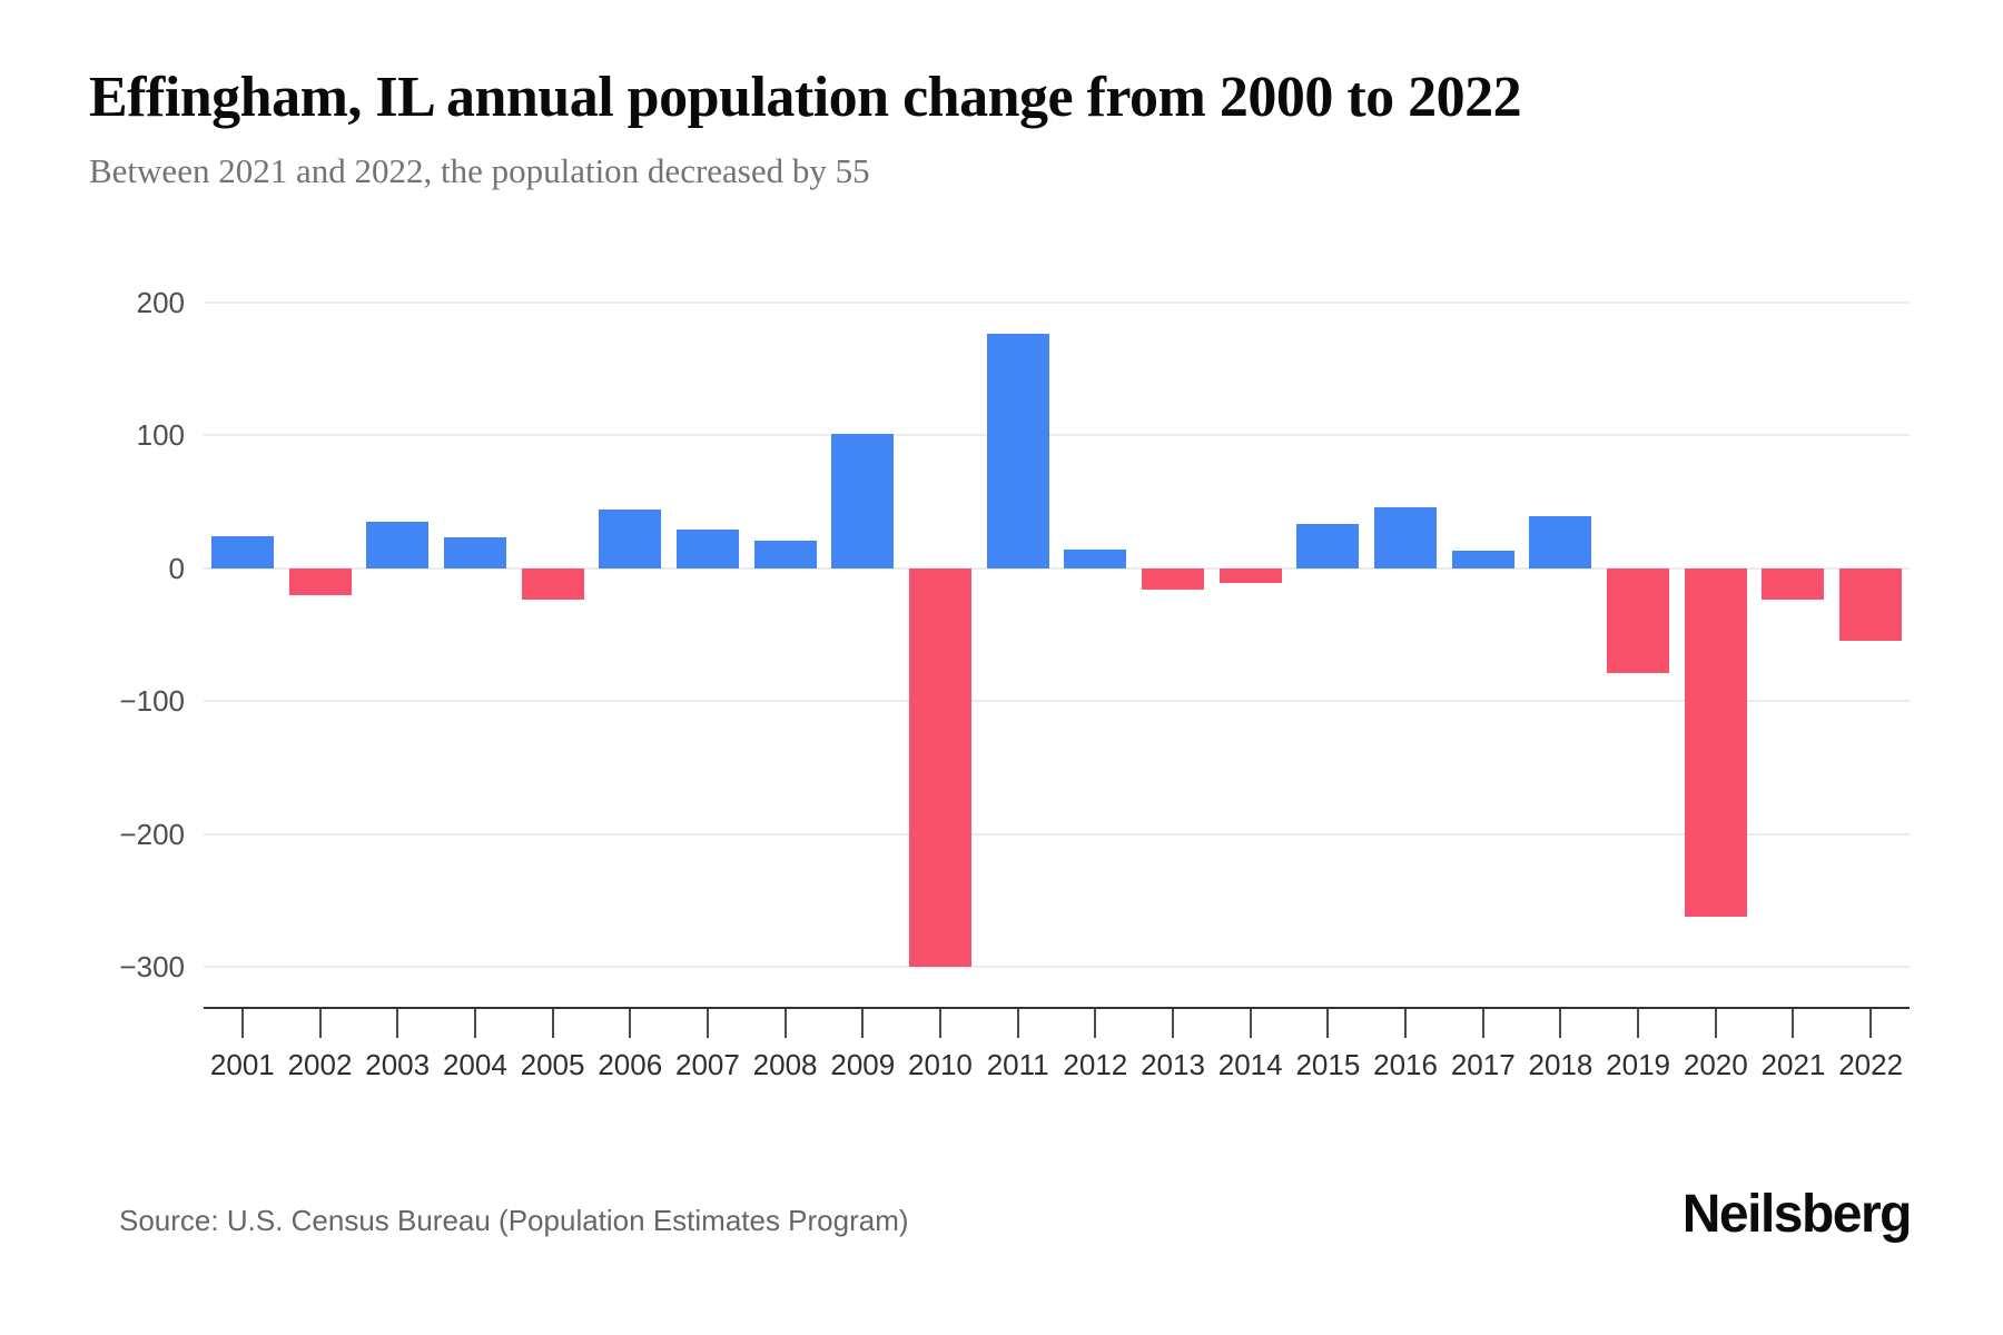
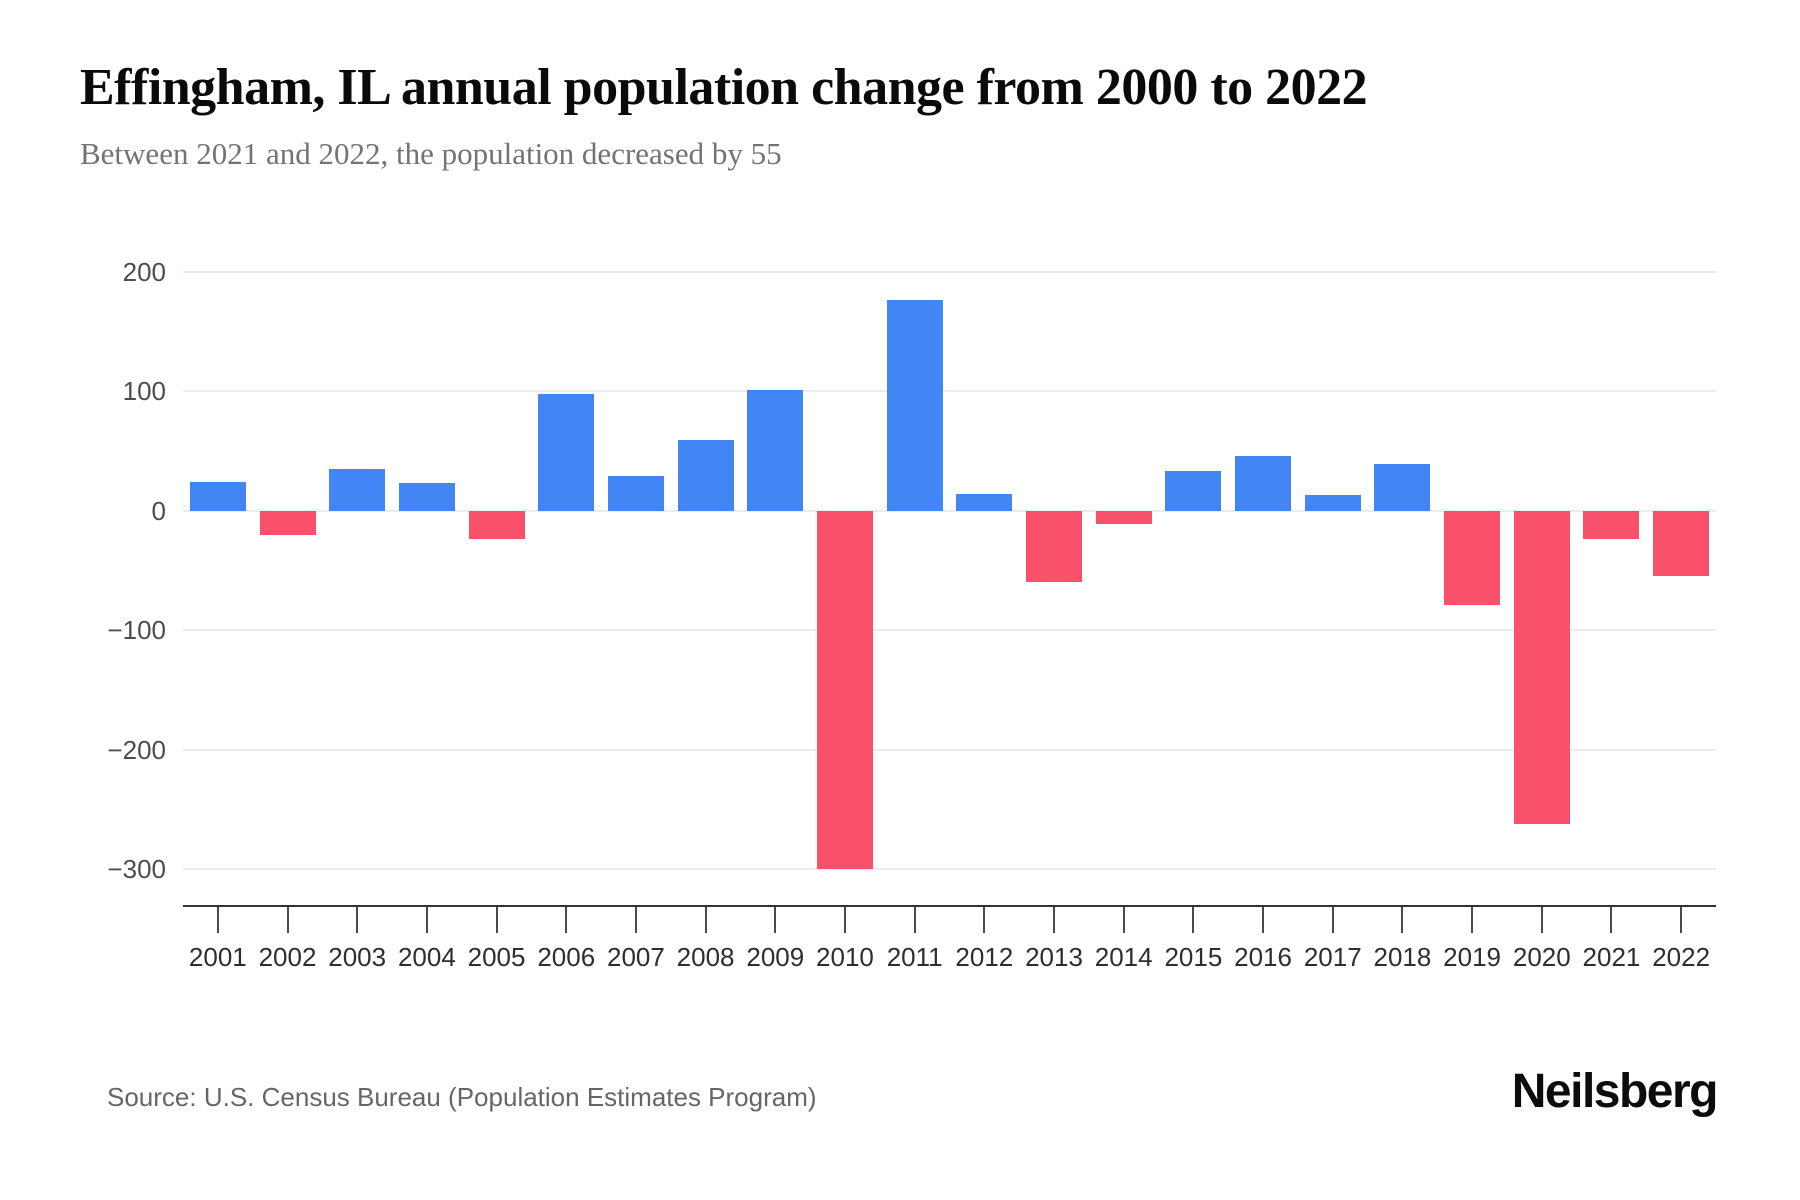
2006: 44 -> 98
2008: 21 -> 59
2013: -16 -> -60
